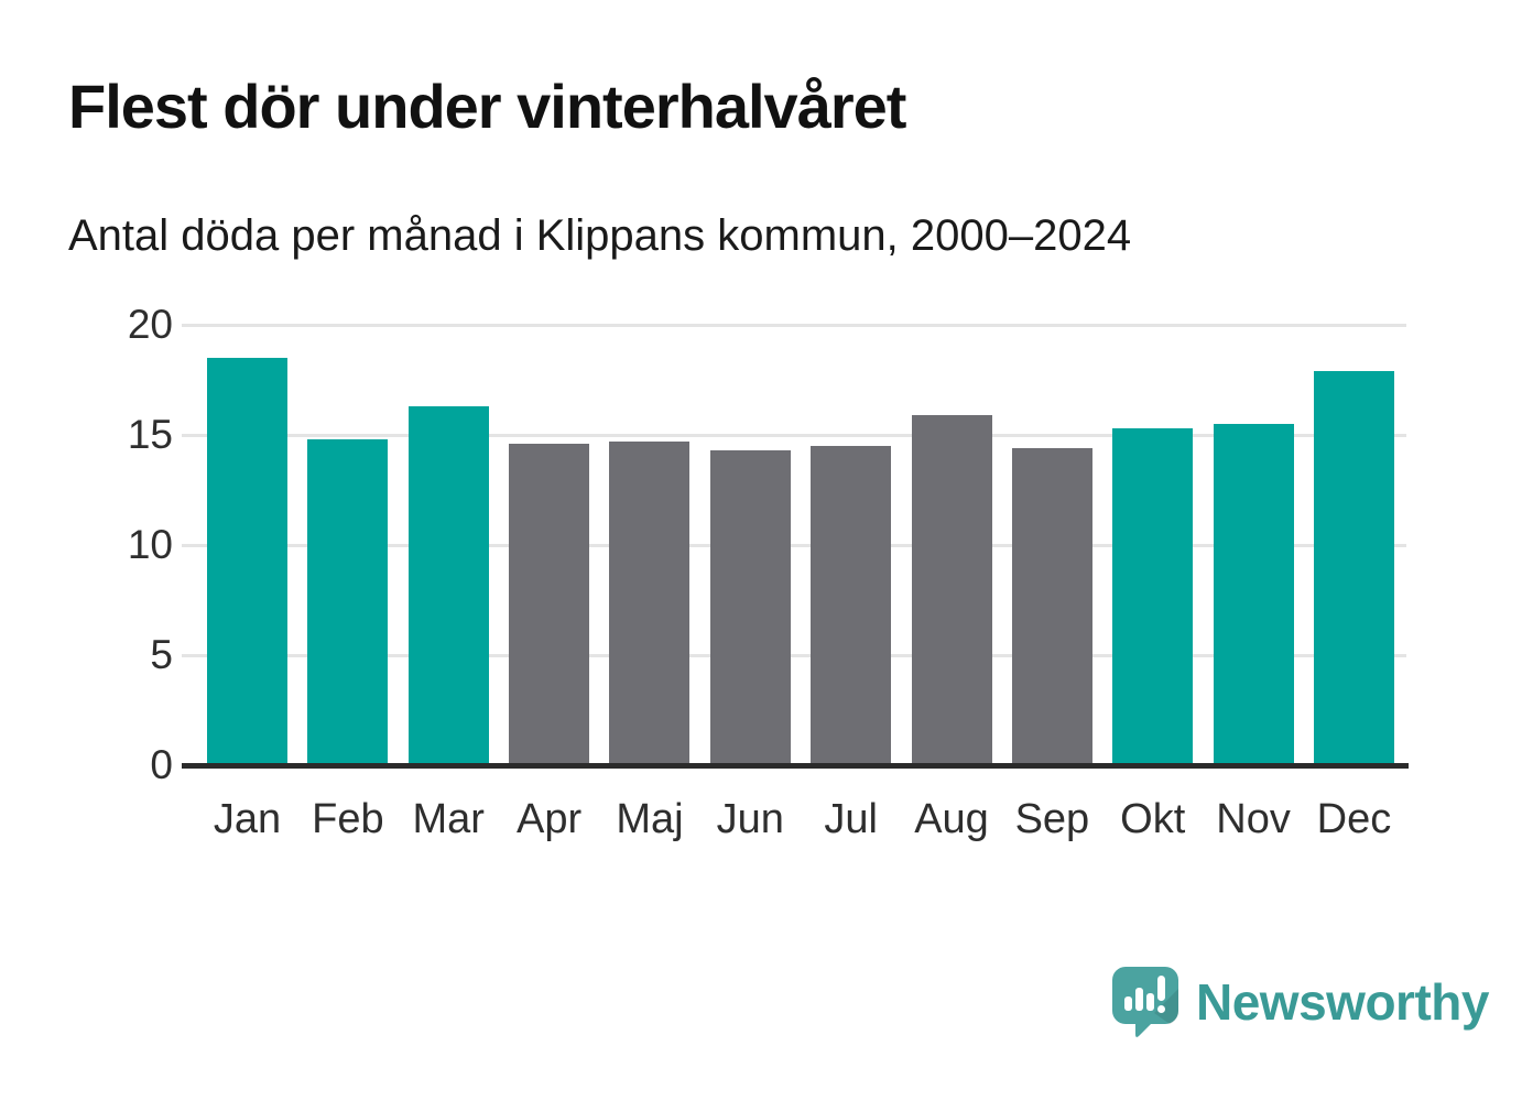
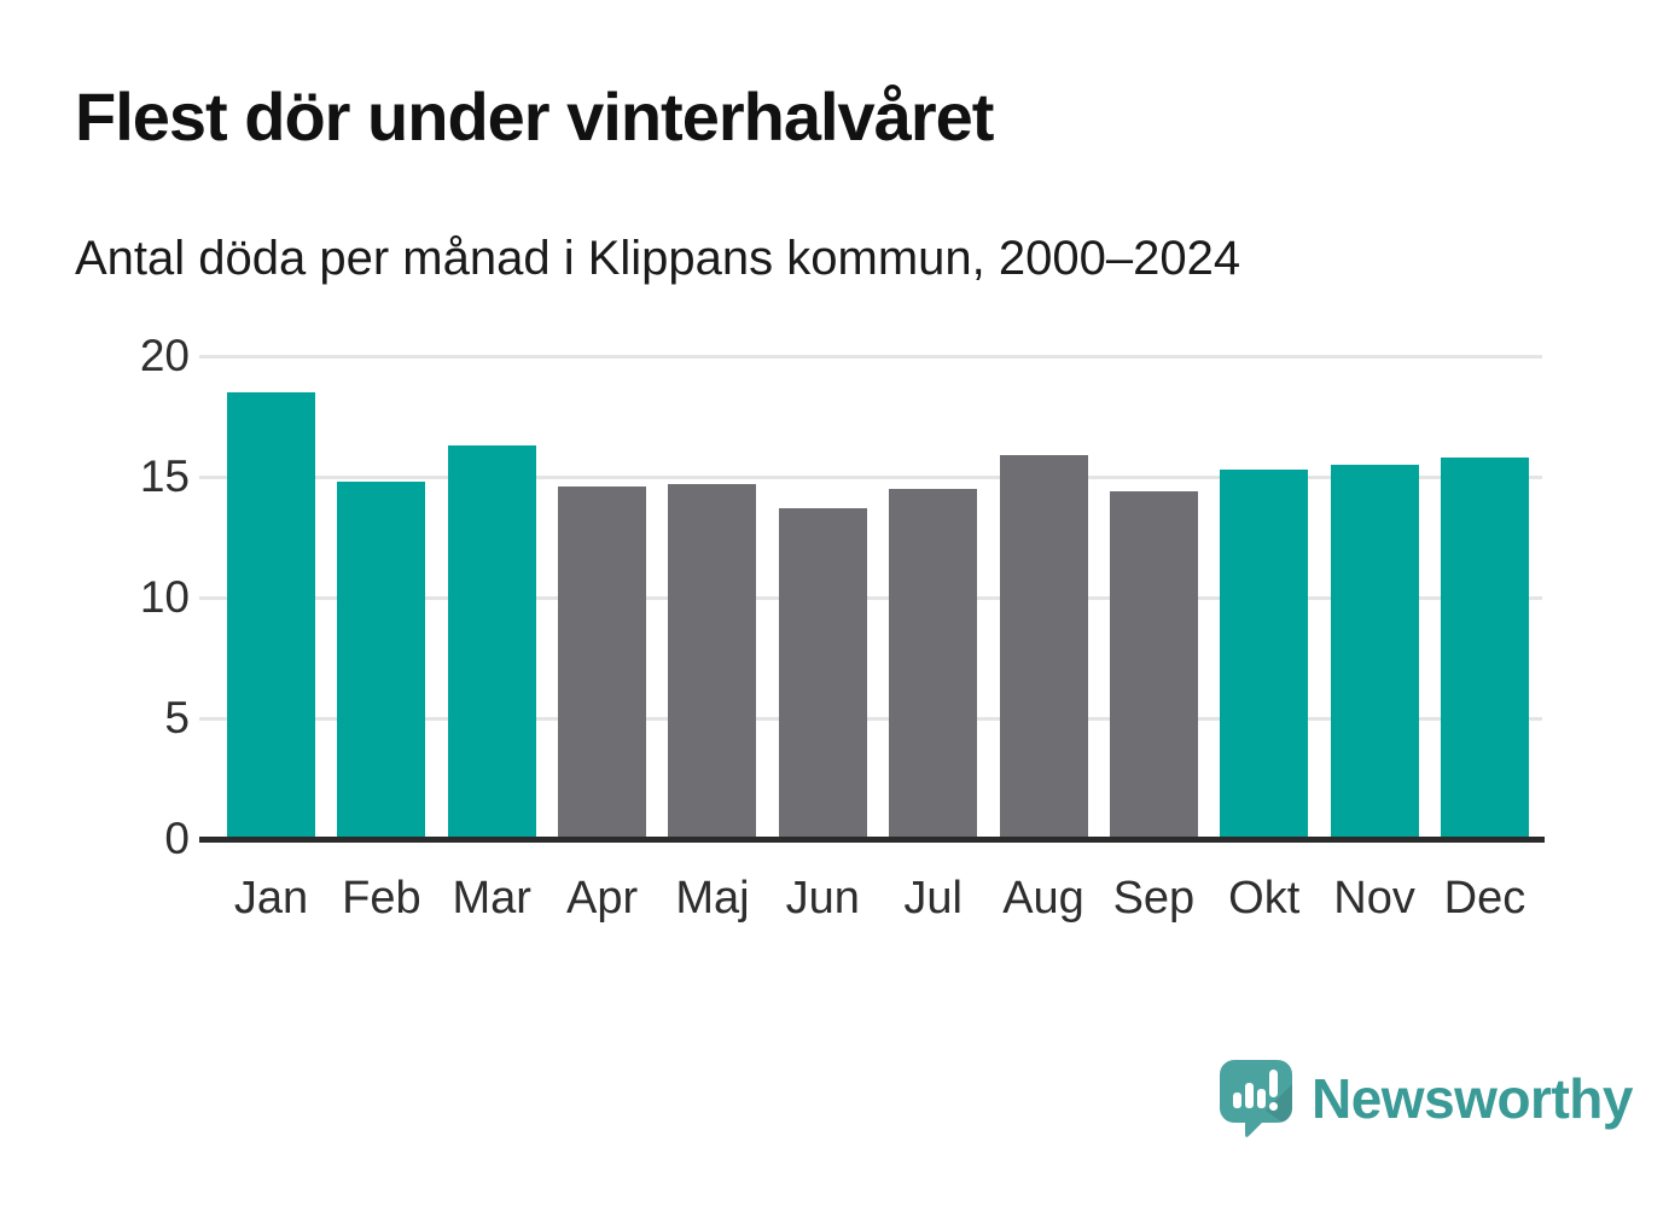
Jun: 14.3 -> 13.7
Dec: 17.9 -> 15.8
